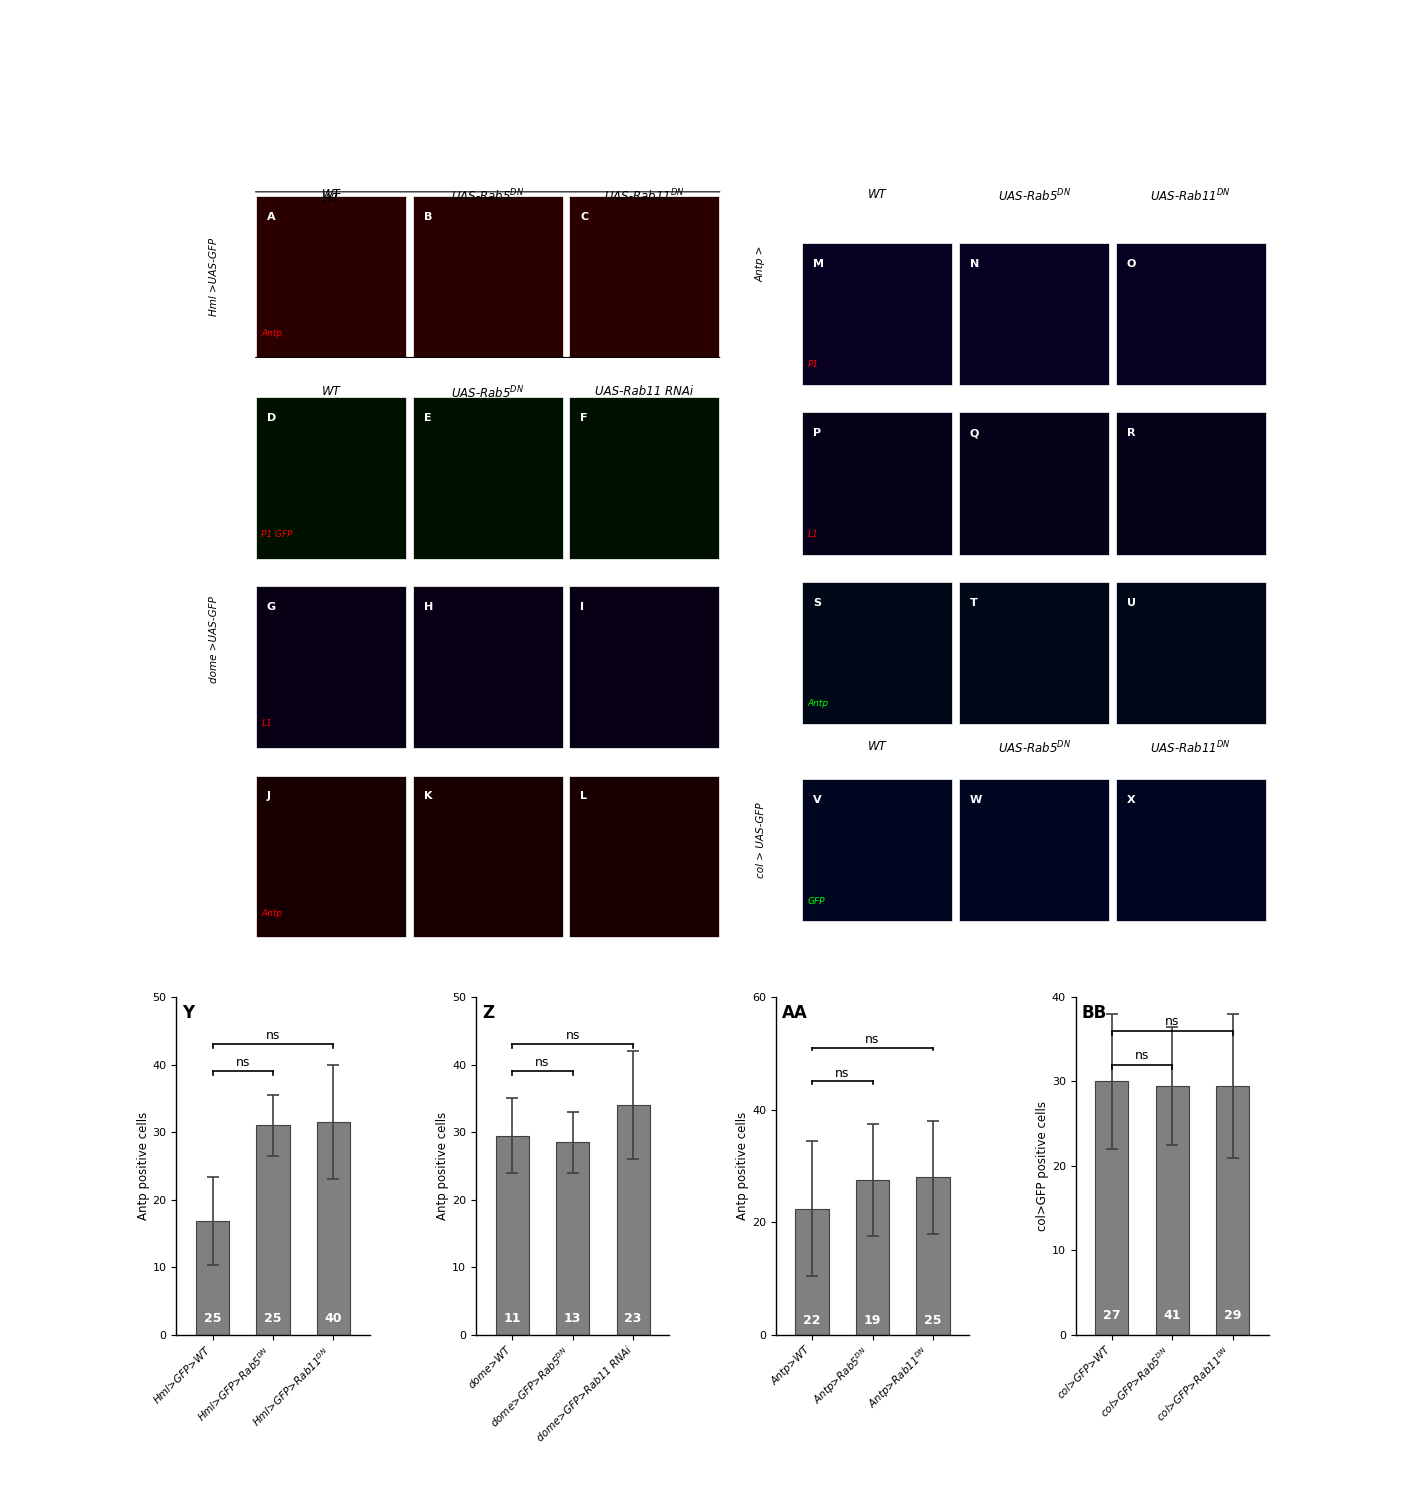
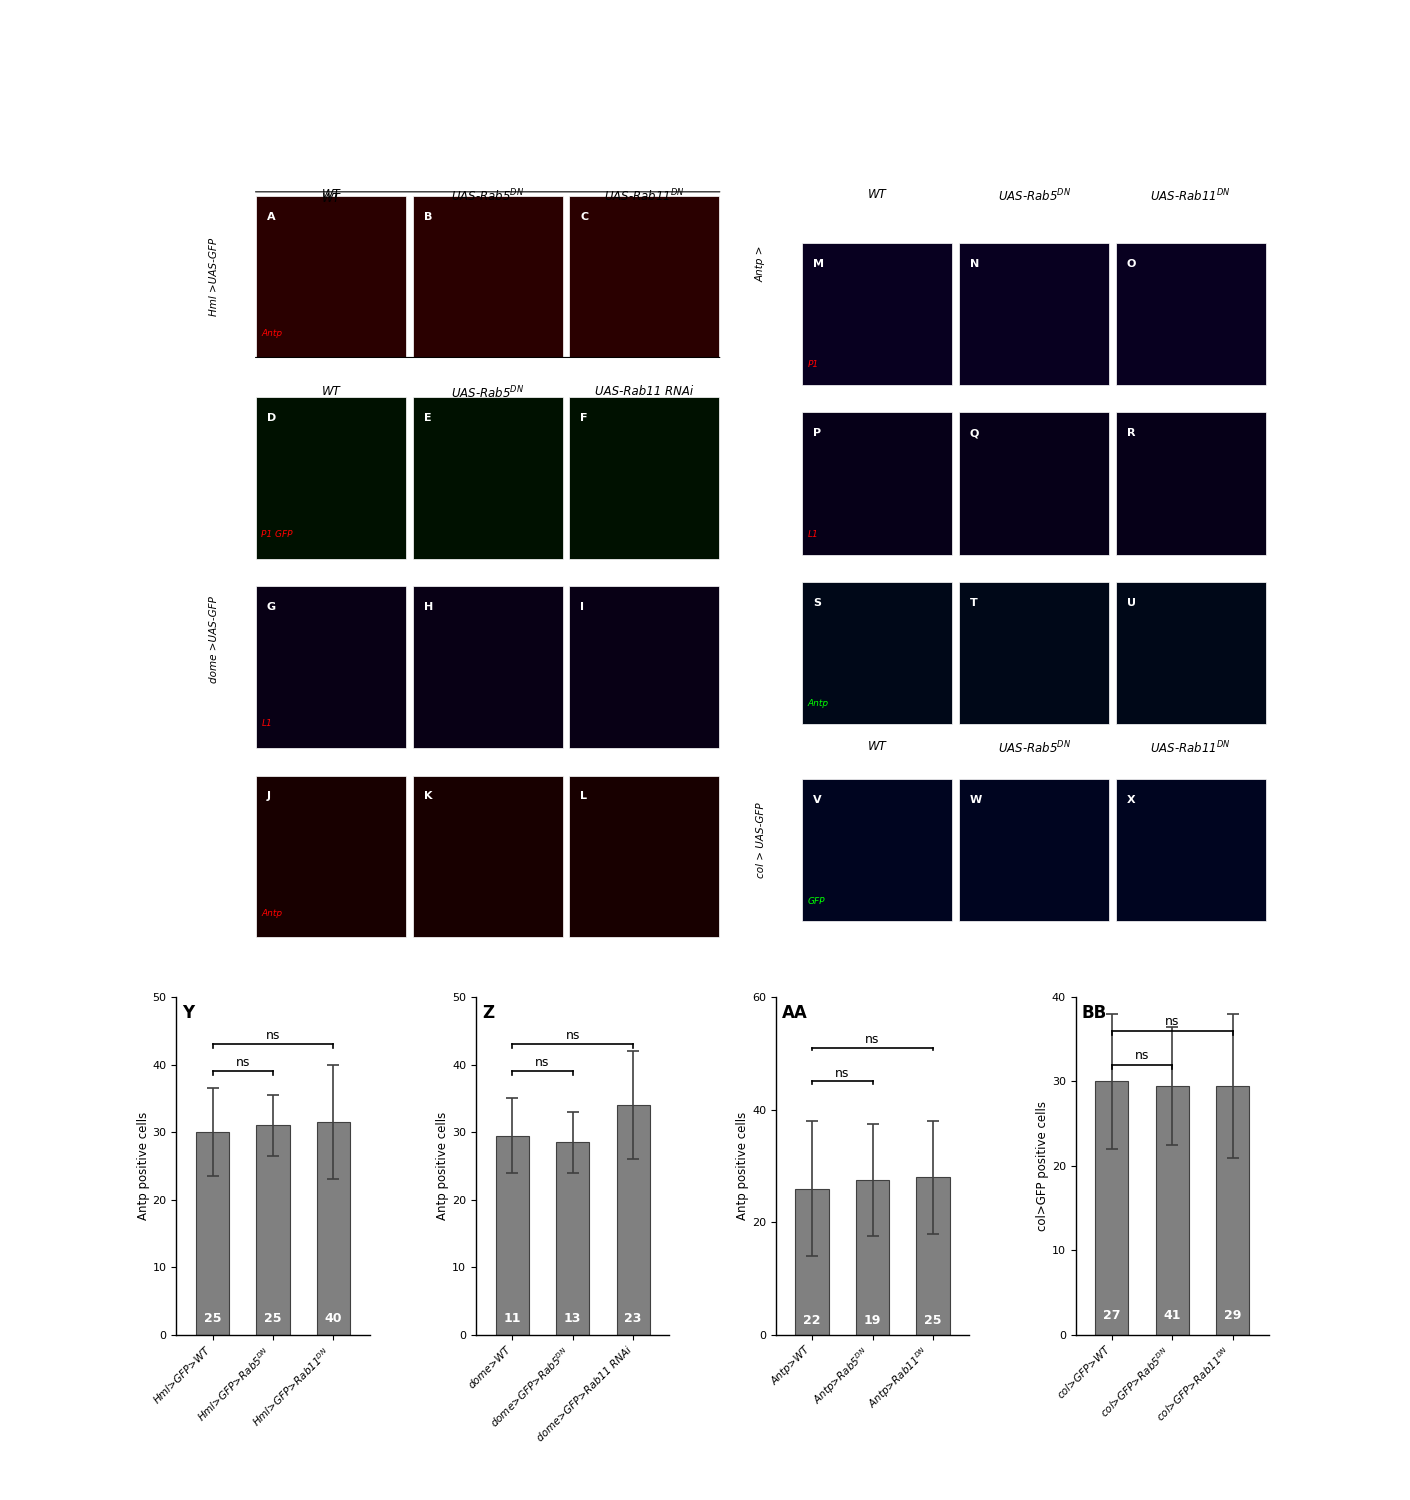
Hml>GFP>WT: 16.8 -> 30.0
Antp>WT: 22.4 -> 26.0
